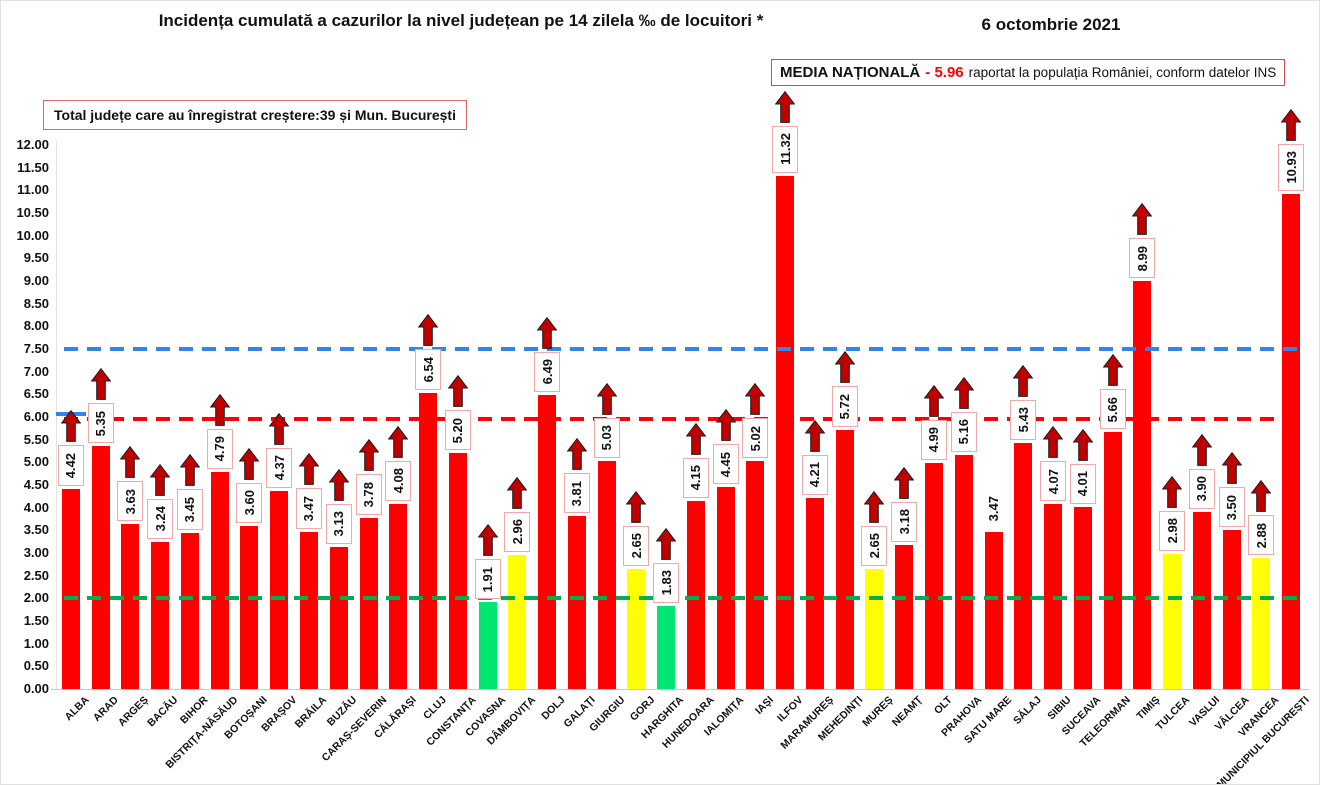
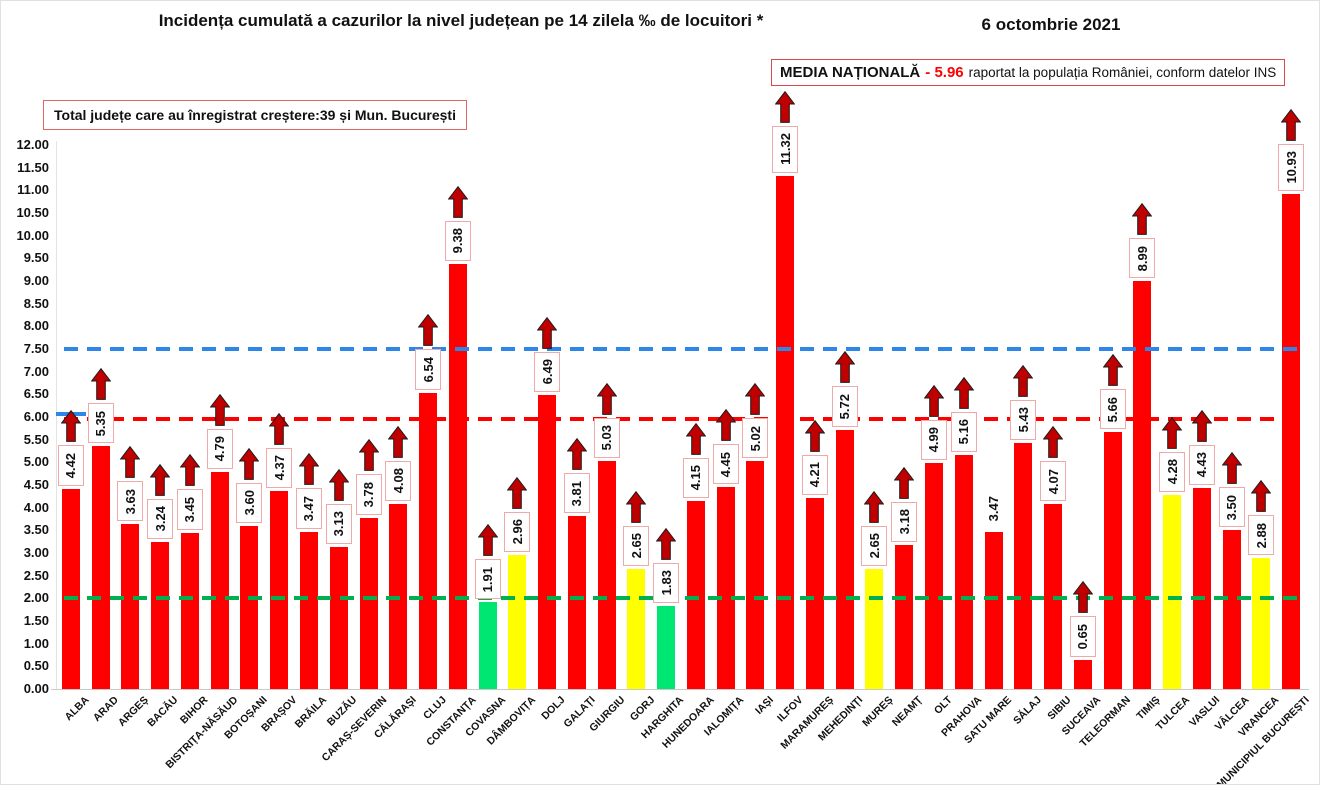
CONSTANȚA: 5.20 -> 9.38
SUCEAVA: 4.01 -> 0.65
TULCEA: 2.98 -> 4.28
VASLUI: 3.90 -> 4.43
